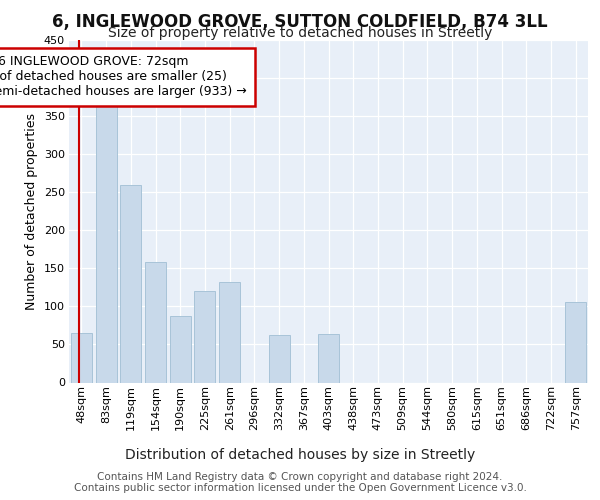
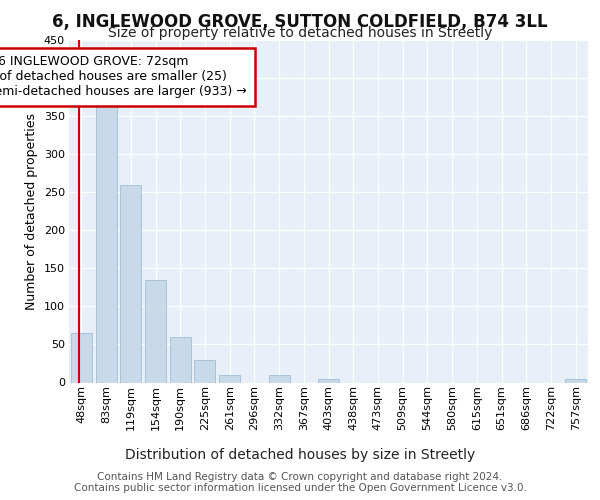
154sqm: 158 -> 135
190sqm: 88 -> 60
225sqm: 120 -> 30
261sqm: 132 -> 10
332sqm: 62 -> 10
403sqm: 64 -> 5
757sqm: 106 -> 4
